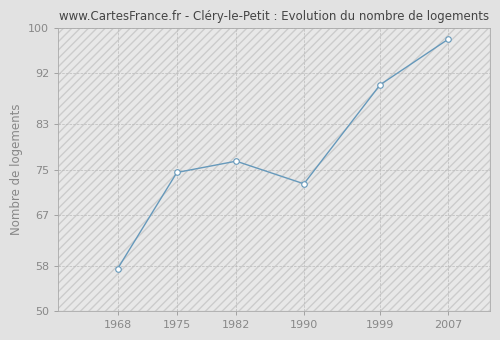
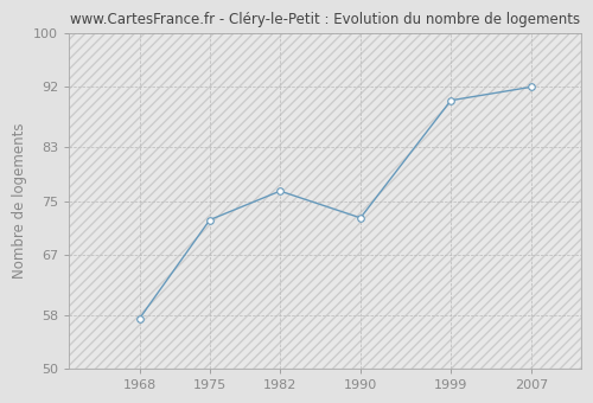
1975: 74.5 -> 72.2
2007: 98.0 -> 92.0
